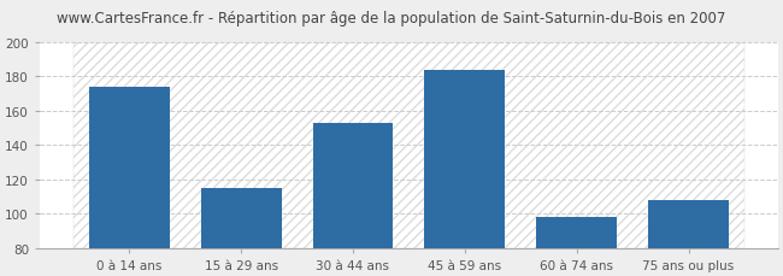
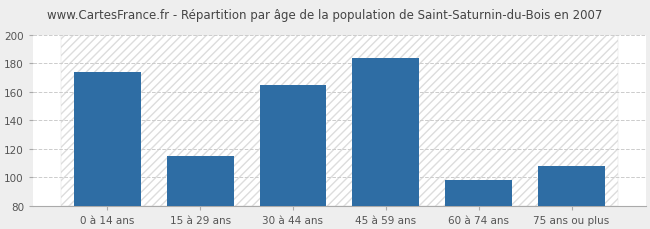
30 à 44 ans: 153 -> 165
